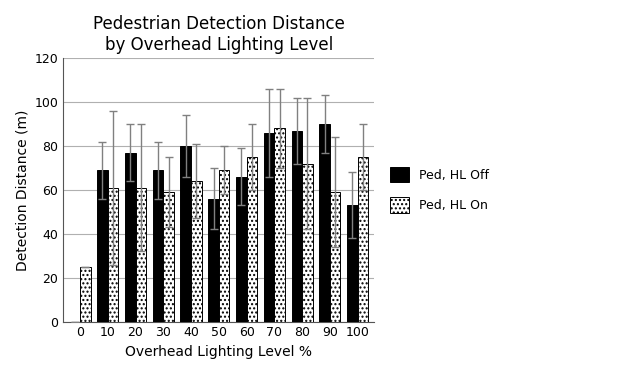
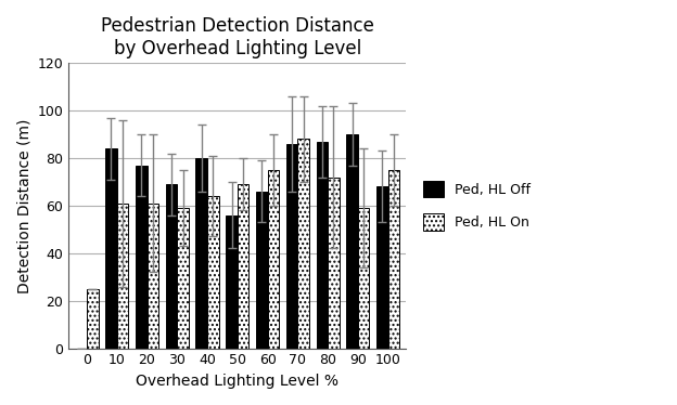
Ped, HL Off/10: 69 -> 84
Ped, HL Off/100: 53 -> 68
